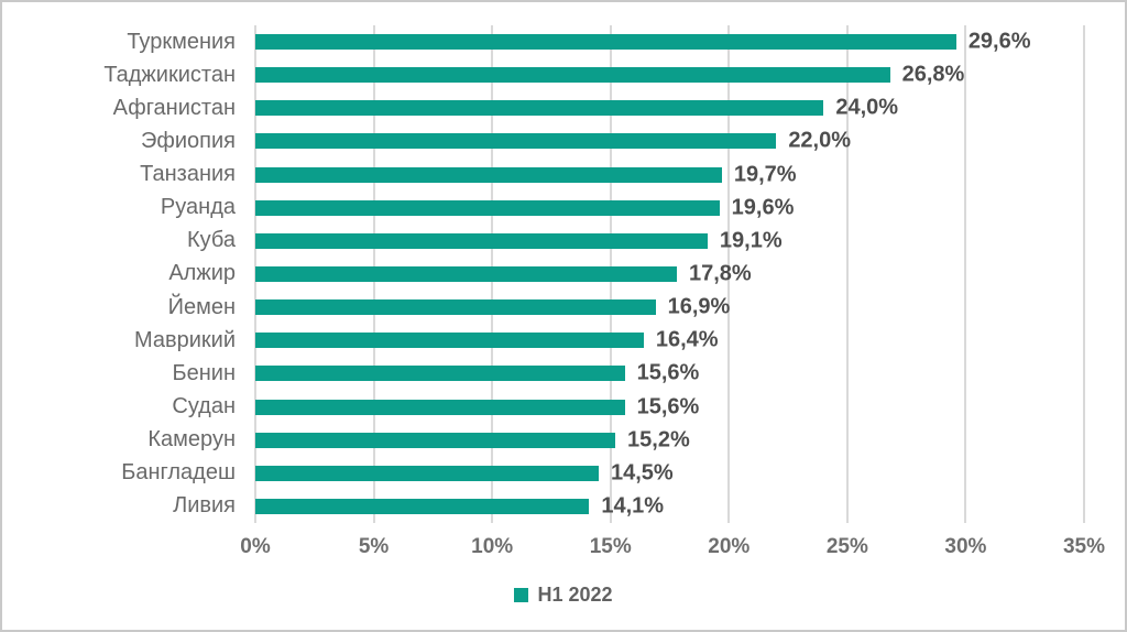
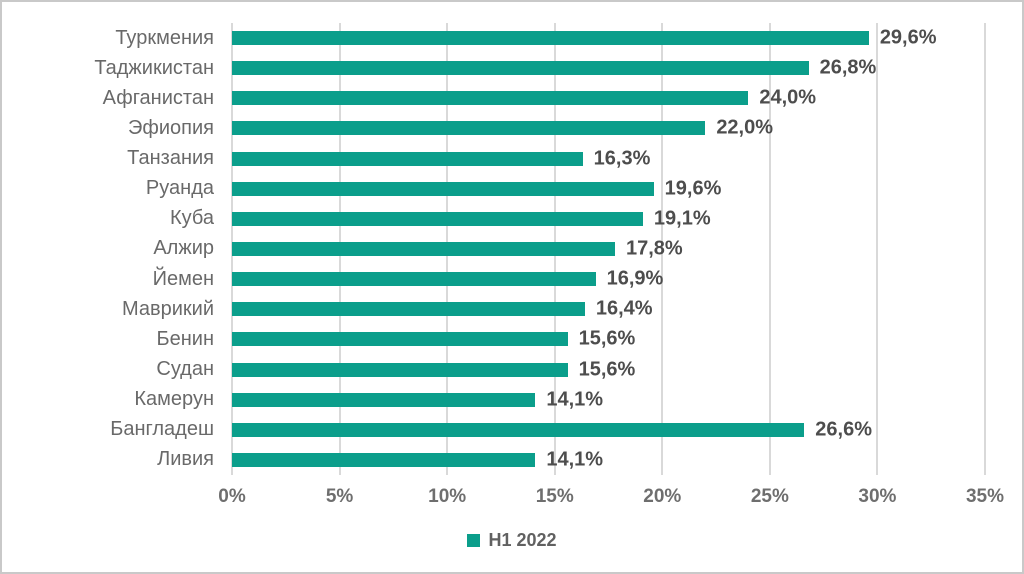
Танзания: 19,7% -> 16,3%
Камерун: 15,2% -> 14,1%
Бангладеш: 14,5% -> 26,6%
